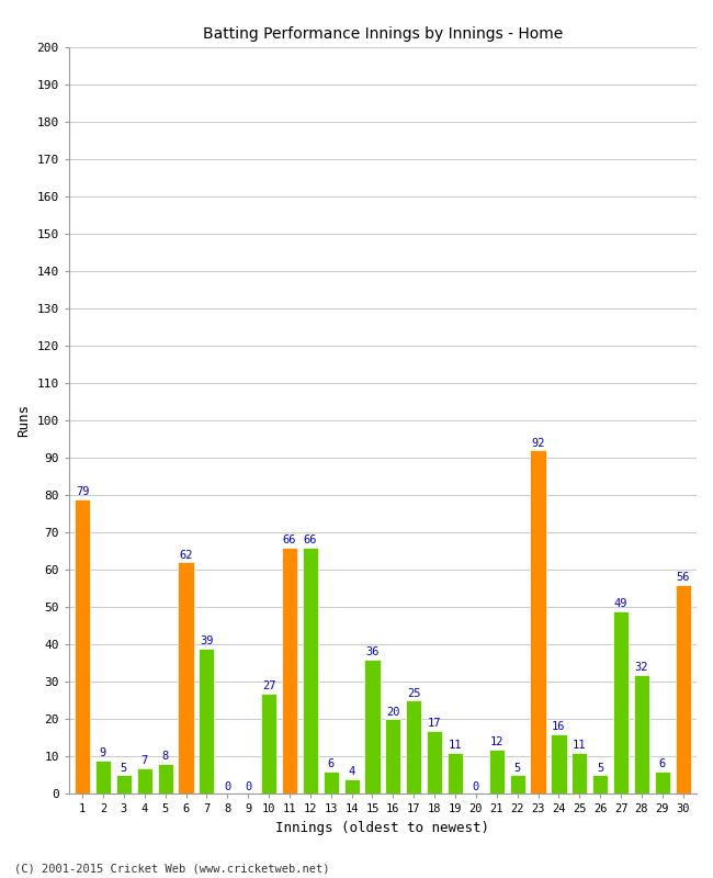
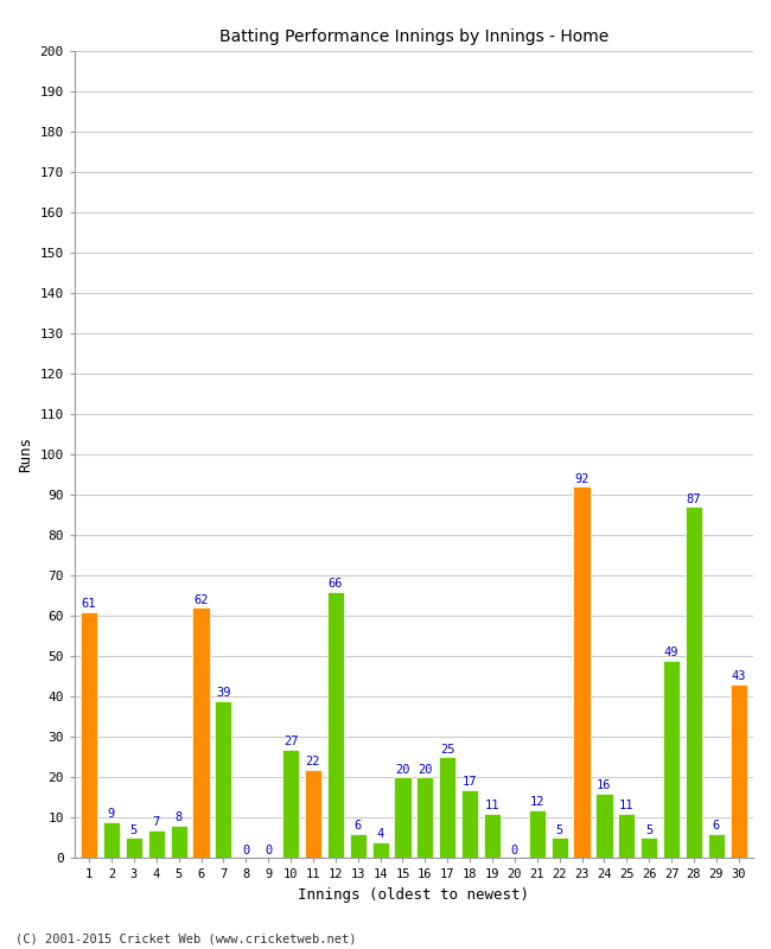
1: 79 -> 61
11: 66 -> 22
15: 36 -> 20
28: 32 -> 87
30: 56 -> 43
